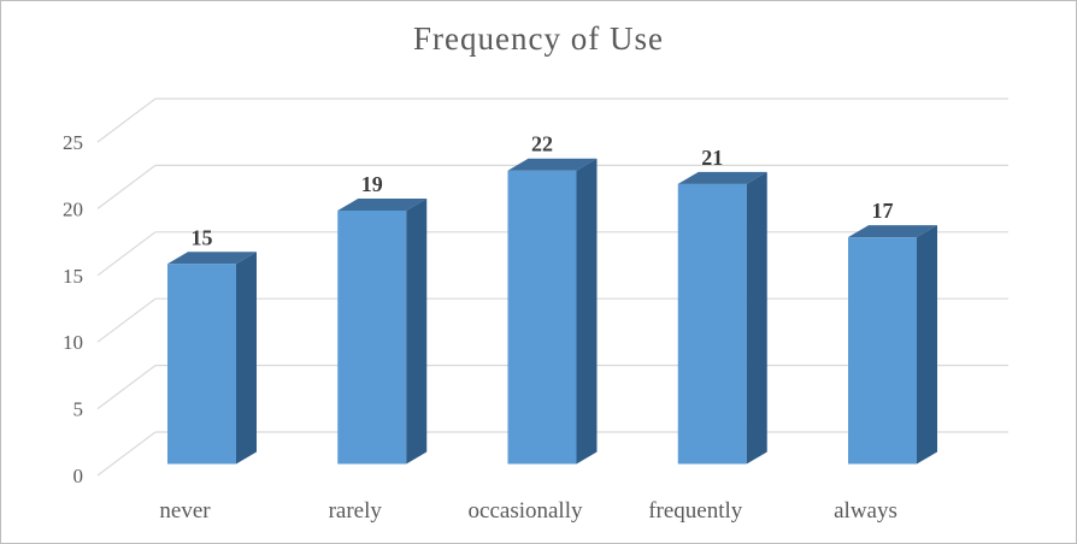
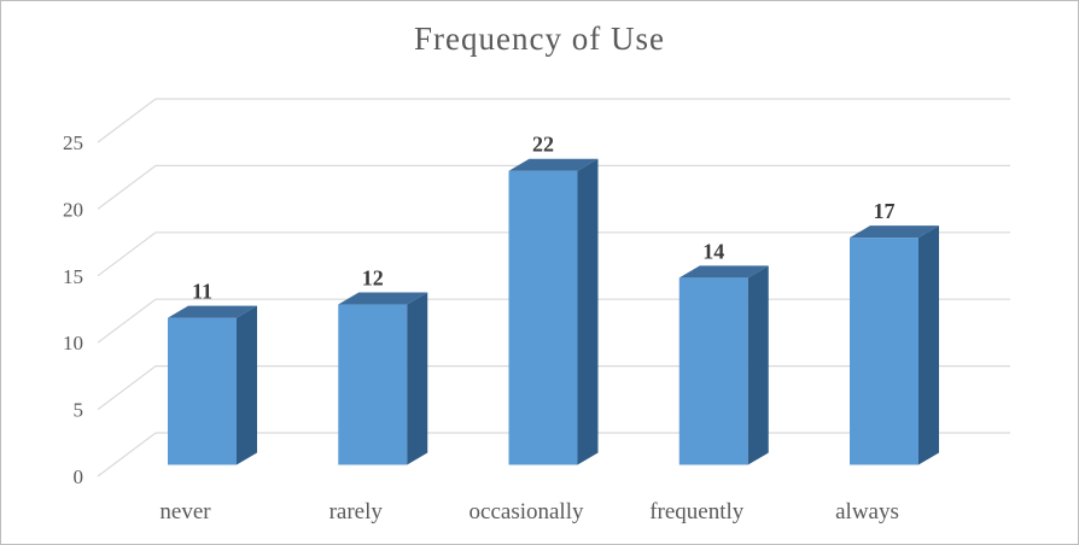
never: 15 -> 11
rarely: 19 -> 12
frequently: 21 -> 14
